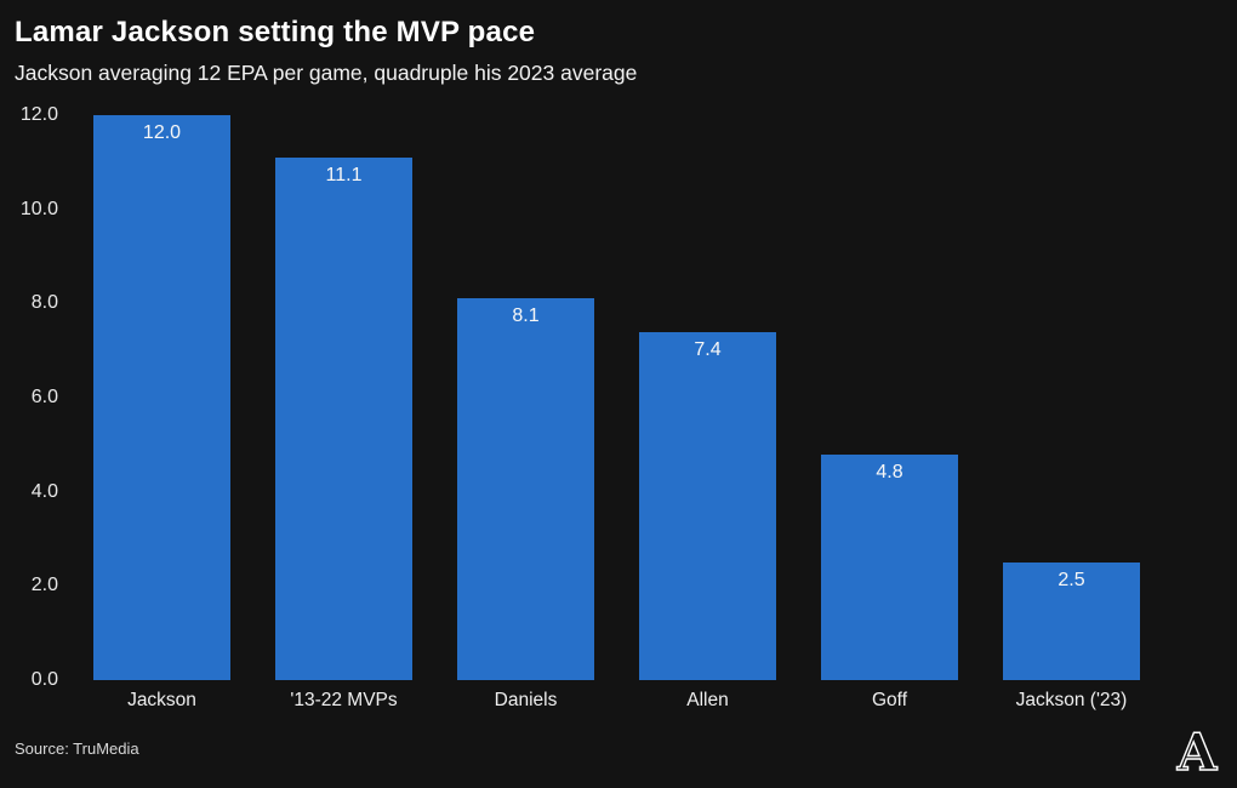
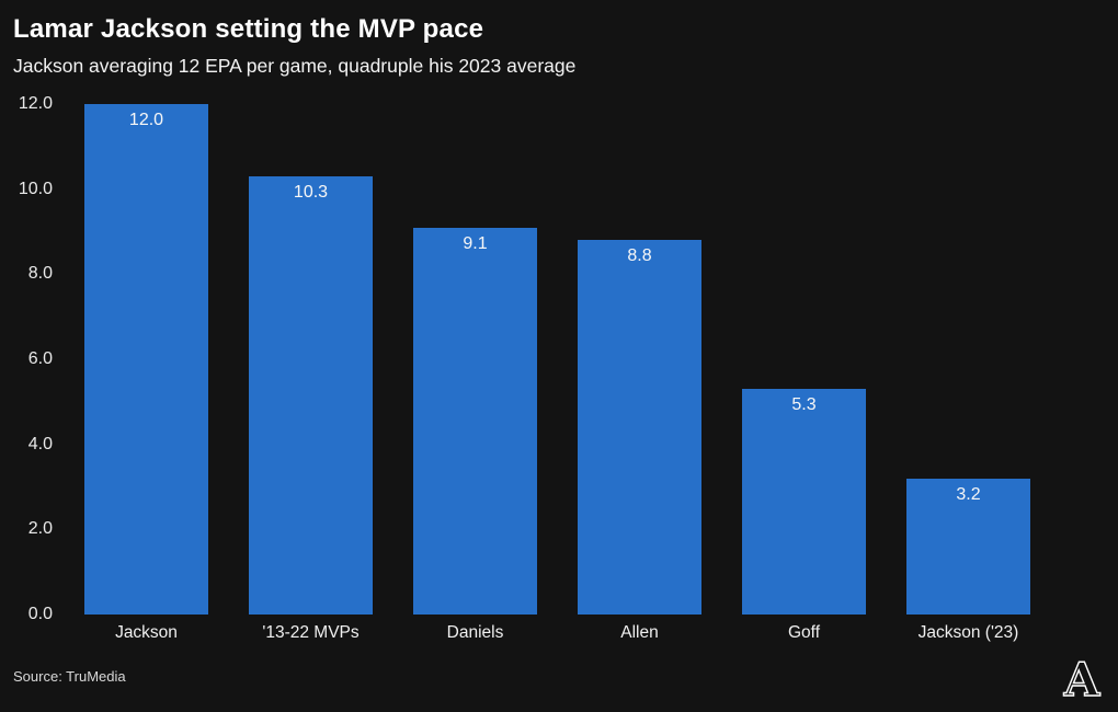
'13-22 MVPs: 11.1 -> 10.3
Daniels: 8.1 -> 9.1
Allen: 7.4 -> 8.8
Goff: 4.8 -> 5.3
Jackson ('23): 2.5 -> 3.2
